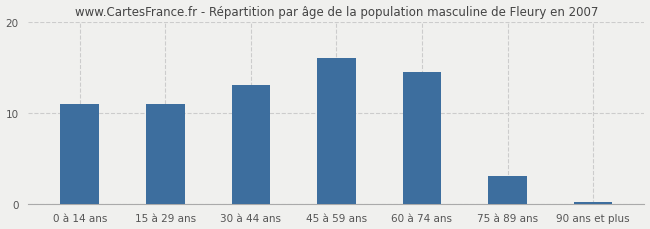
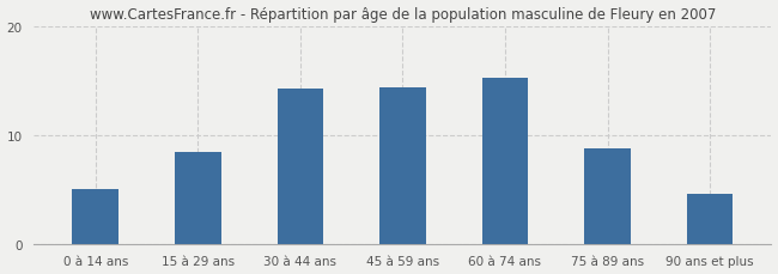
0 à 14 ans: 11.0 -> 5.0
15 à 29 ans: 11.0 -> 8.4
30 à 44 ans: 13.0 -> 14.2
45 à 59 ans: 16.0 -> 14.4
60 à 74 ans: 14.5 -> 15.2
75 à 89 ans: 3.0 -> 8.8
90 ans et plus: 0.1 -> 4.6
